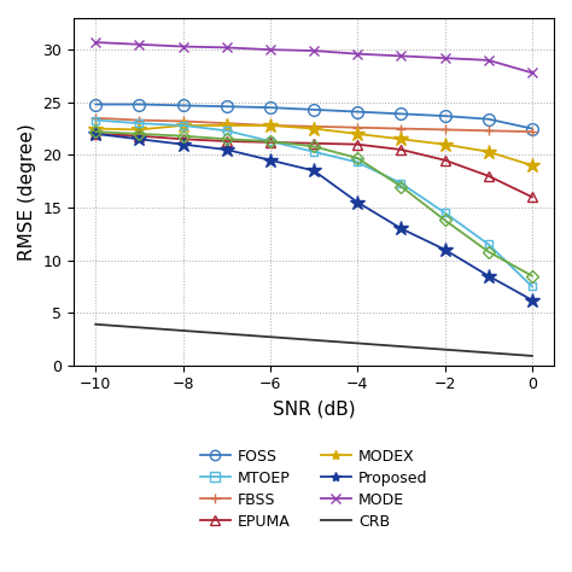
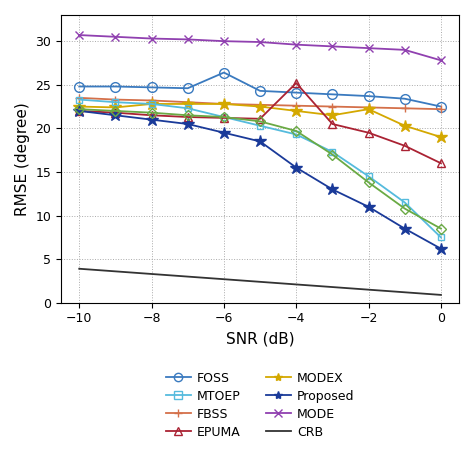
FOSS/−6: 24.5 -> 26.4
EPUMA/−4: 21.0 -> 25.2
MODEX/−2: 21.0 -> 22.2
